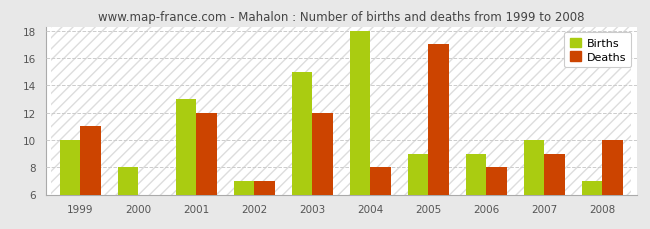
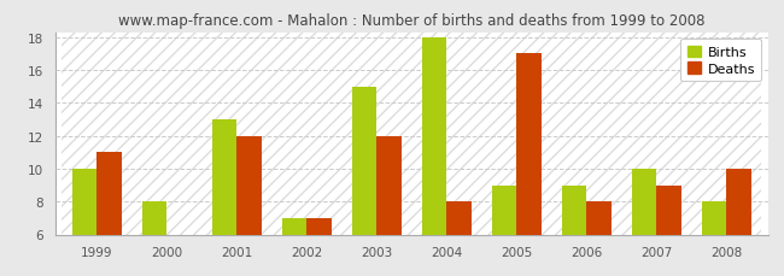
Births/2008: 7 -> 8
